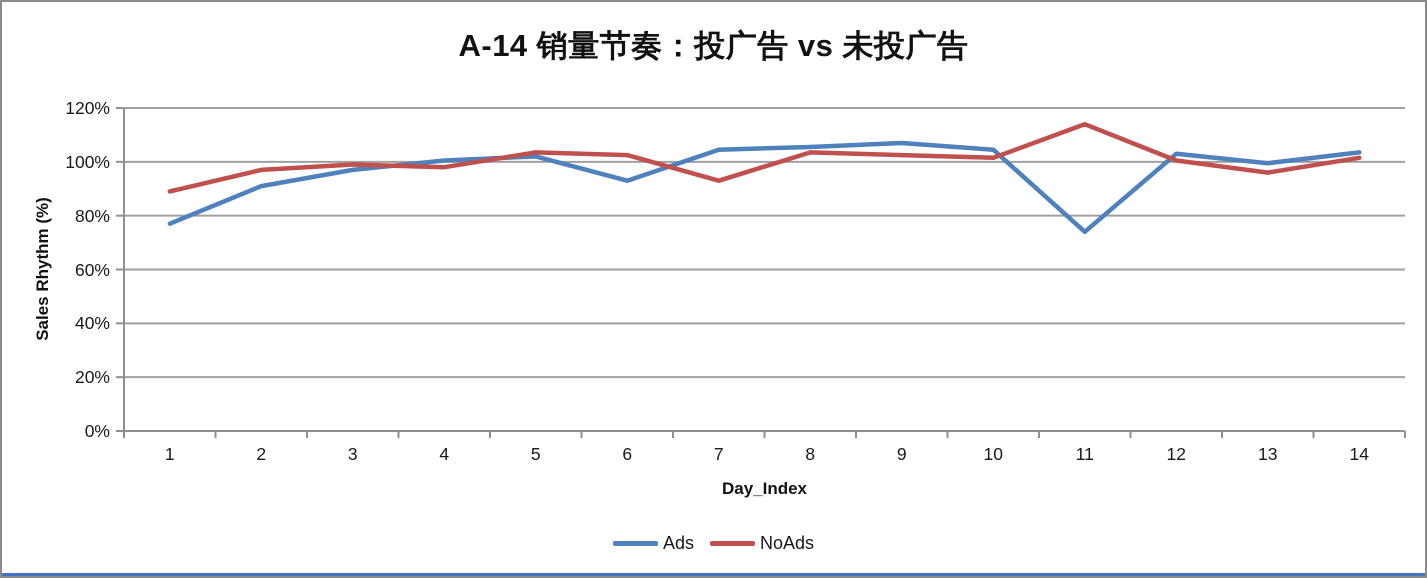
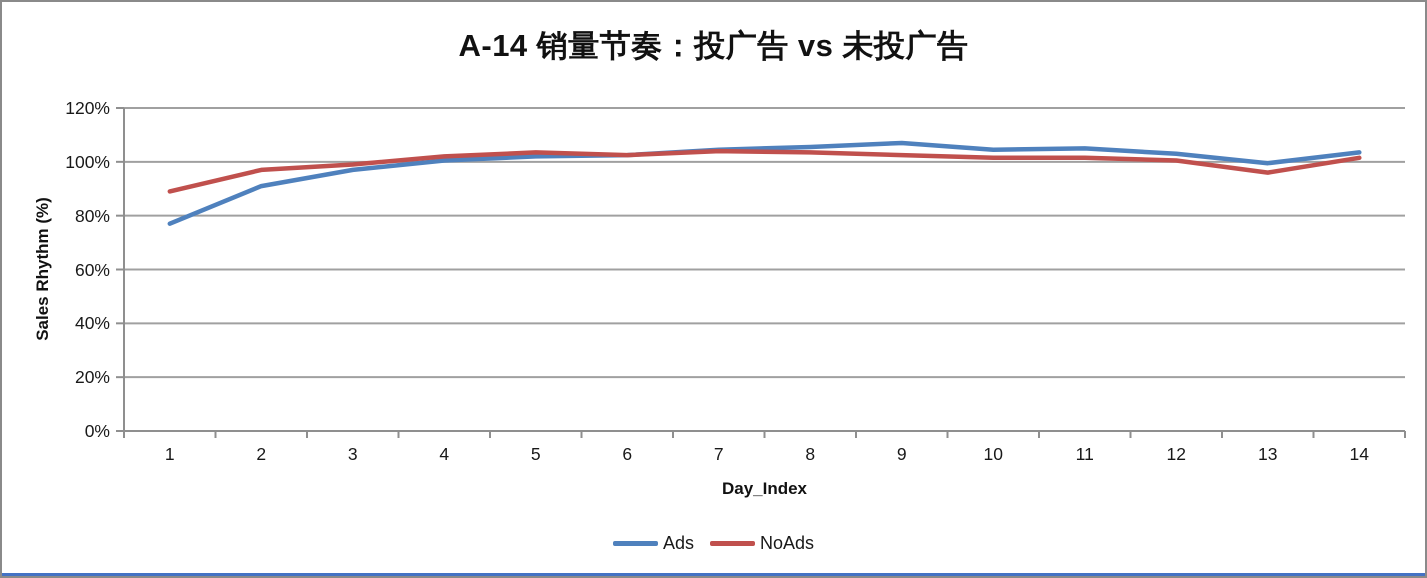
NoAds/4: 98% -> 102%
Ads/6: 93% -> 102%
NoAds/7: 93% -> 104%
Ads/11: 74% -> 105%
NoAds/11: 114% -> 102%
